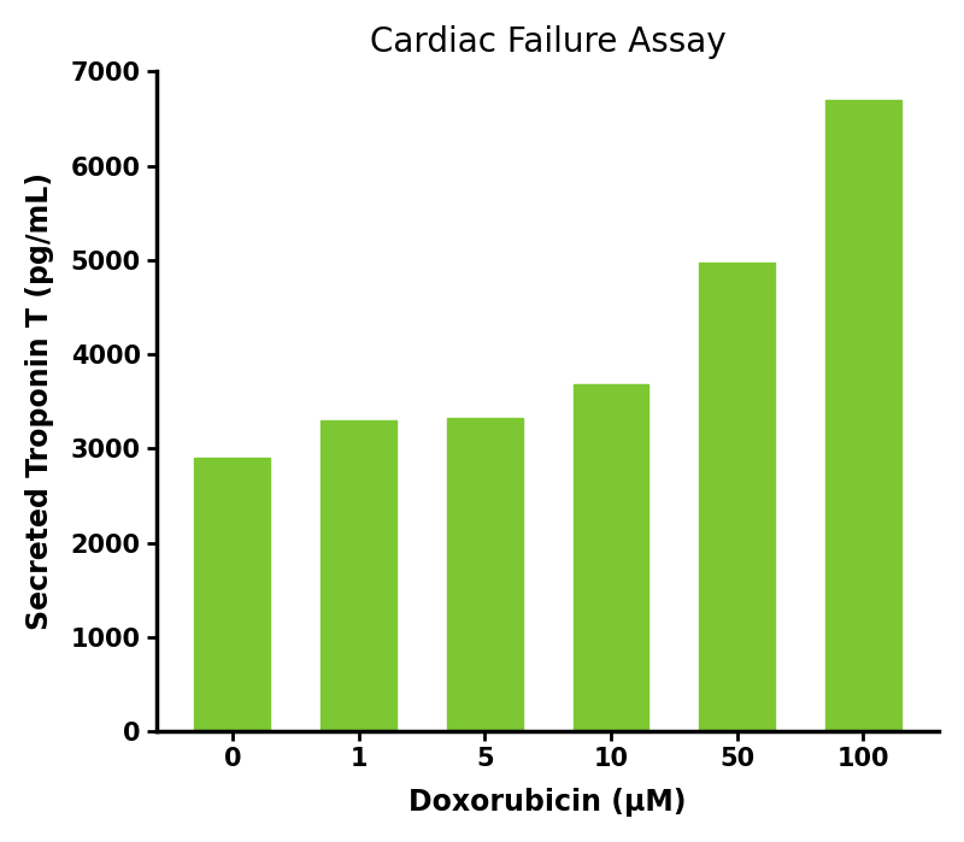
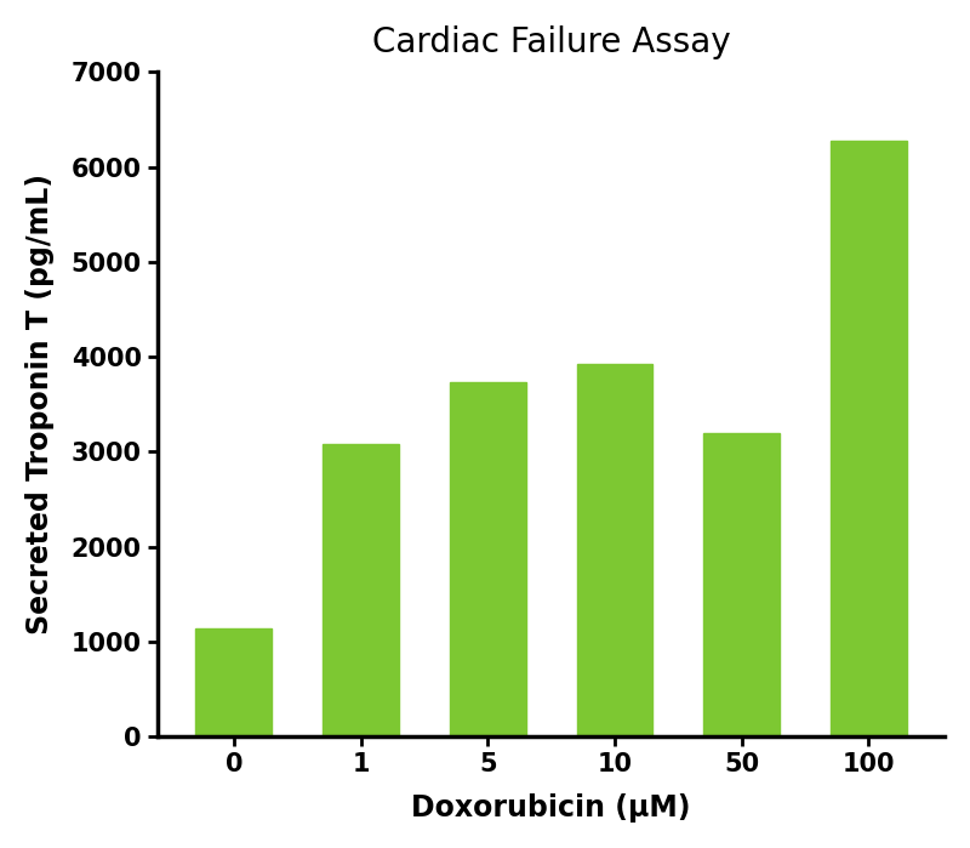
0: 2900 -> 1140
1: 3300 -> 3080
5: 3330 -> 3740
10: 3680 -> 3920
50: 4970 -> 3200
100: 6700 -> 6280
